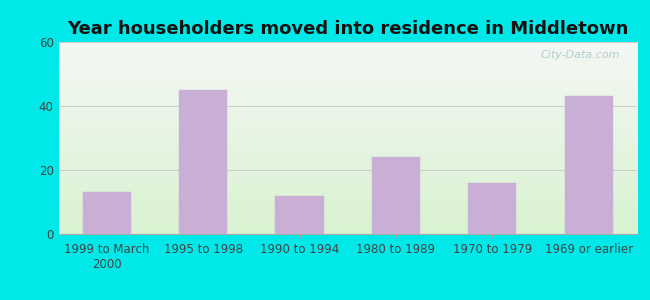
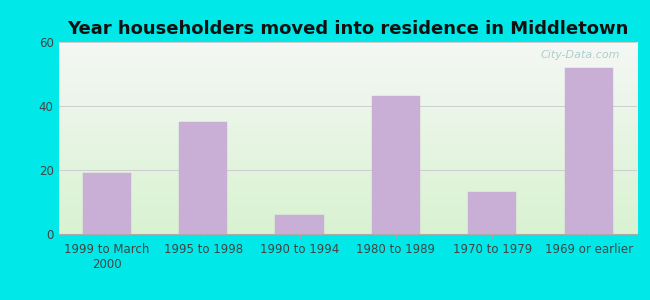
1999 to March 2000: 13 -> 19
1995 to 1998: 45 -> 35
1990 to 1994: 12 -> 6
1980 to 1989: 24 -> 43
1970 to 1979: 16 -> 13
1969 or earlier: 43 -> 52
